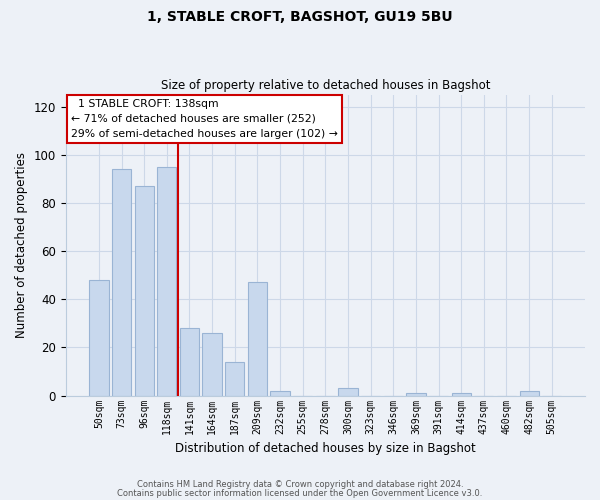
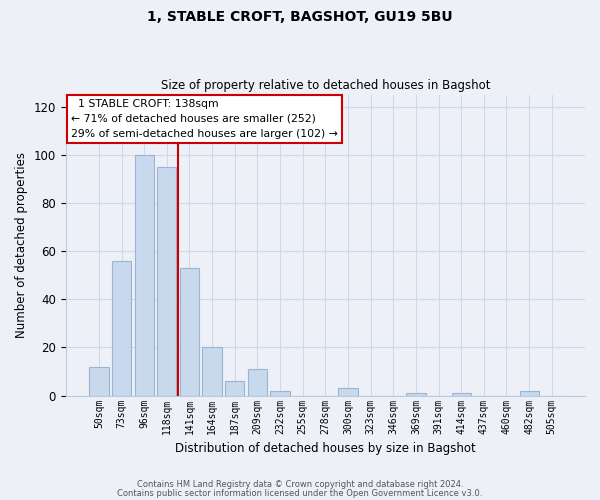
50sqm: 48 -> 12
73sqm: 94 -> 56
96sqm: 87 -> 100
141sqm: 28 -> 53
164sqm: 26 -> 20
187sqm: 14 -> 6
209sqm: 47 -> 11
